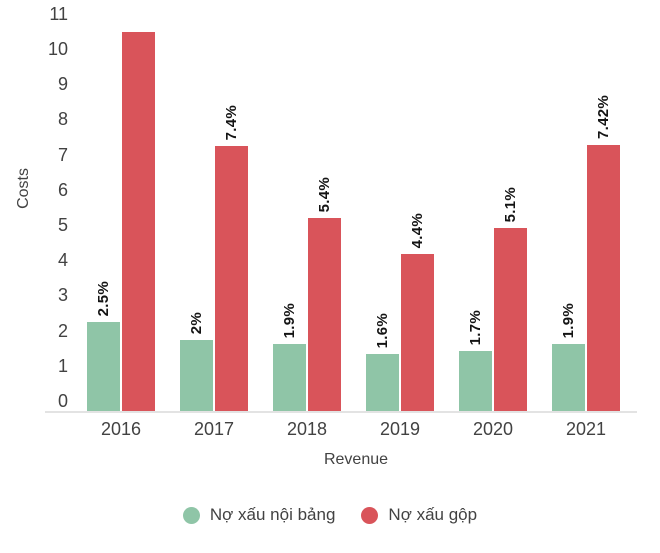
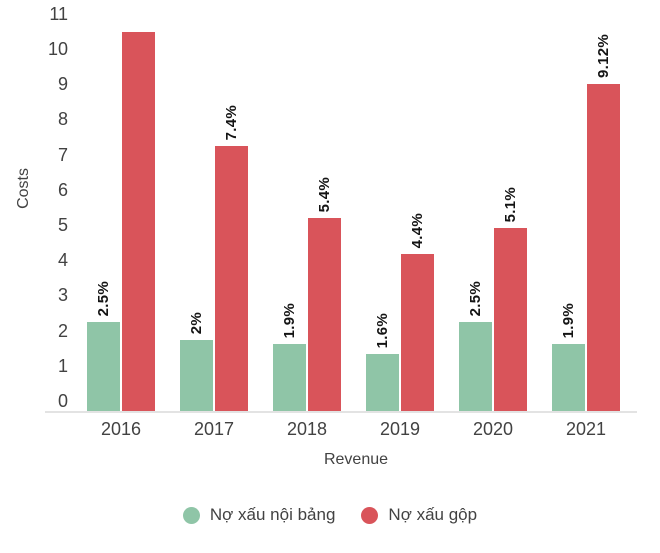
Nợ xấu nội bảng/2020: 1.7% -> 2.5%
Nợ xấu gộp/2021: 7.42% -> 9.12%
